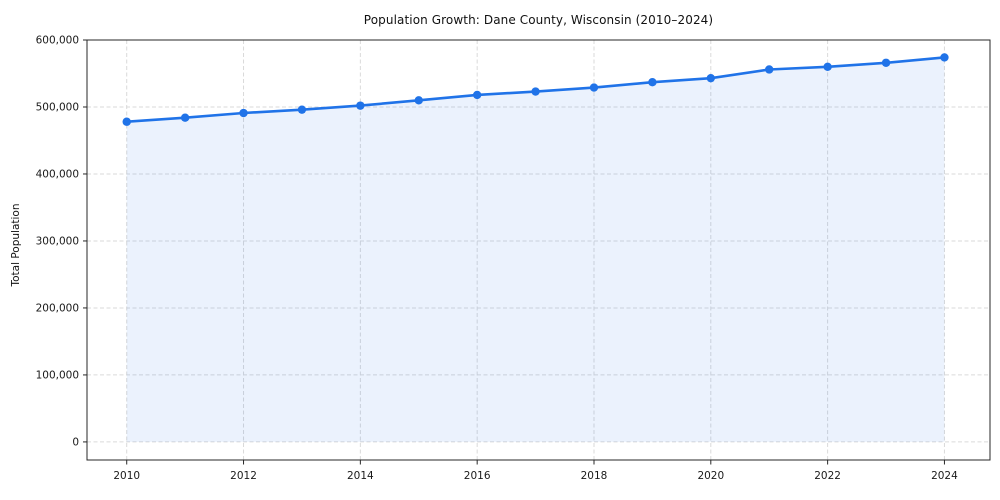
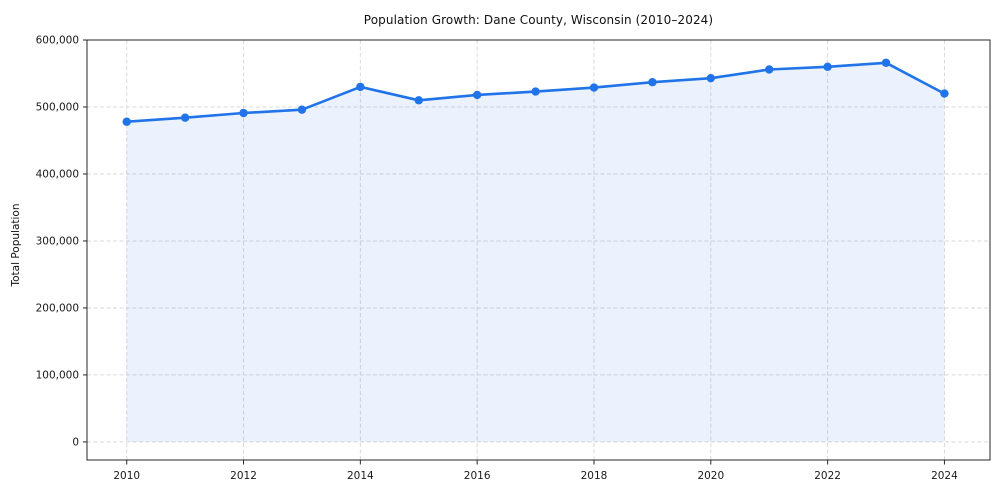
2014: 500000 -> 530000
2024: 570000 -> 520000
